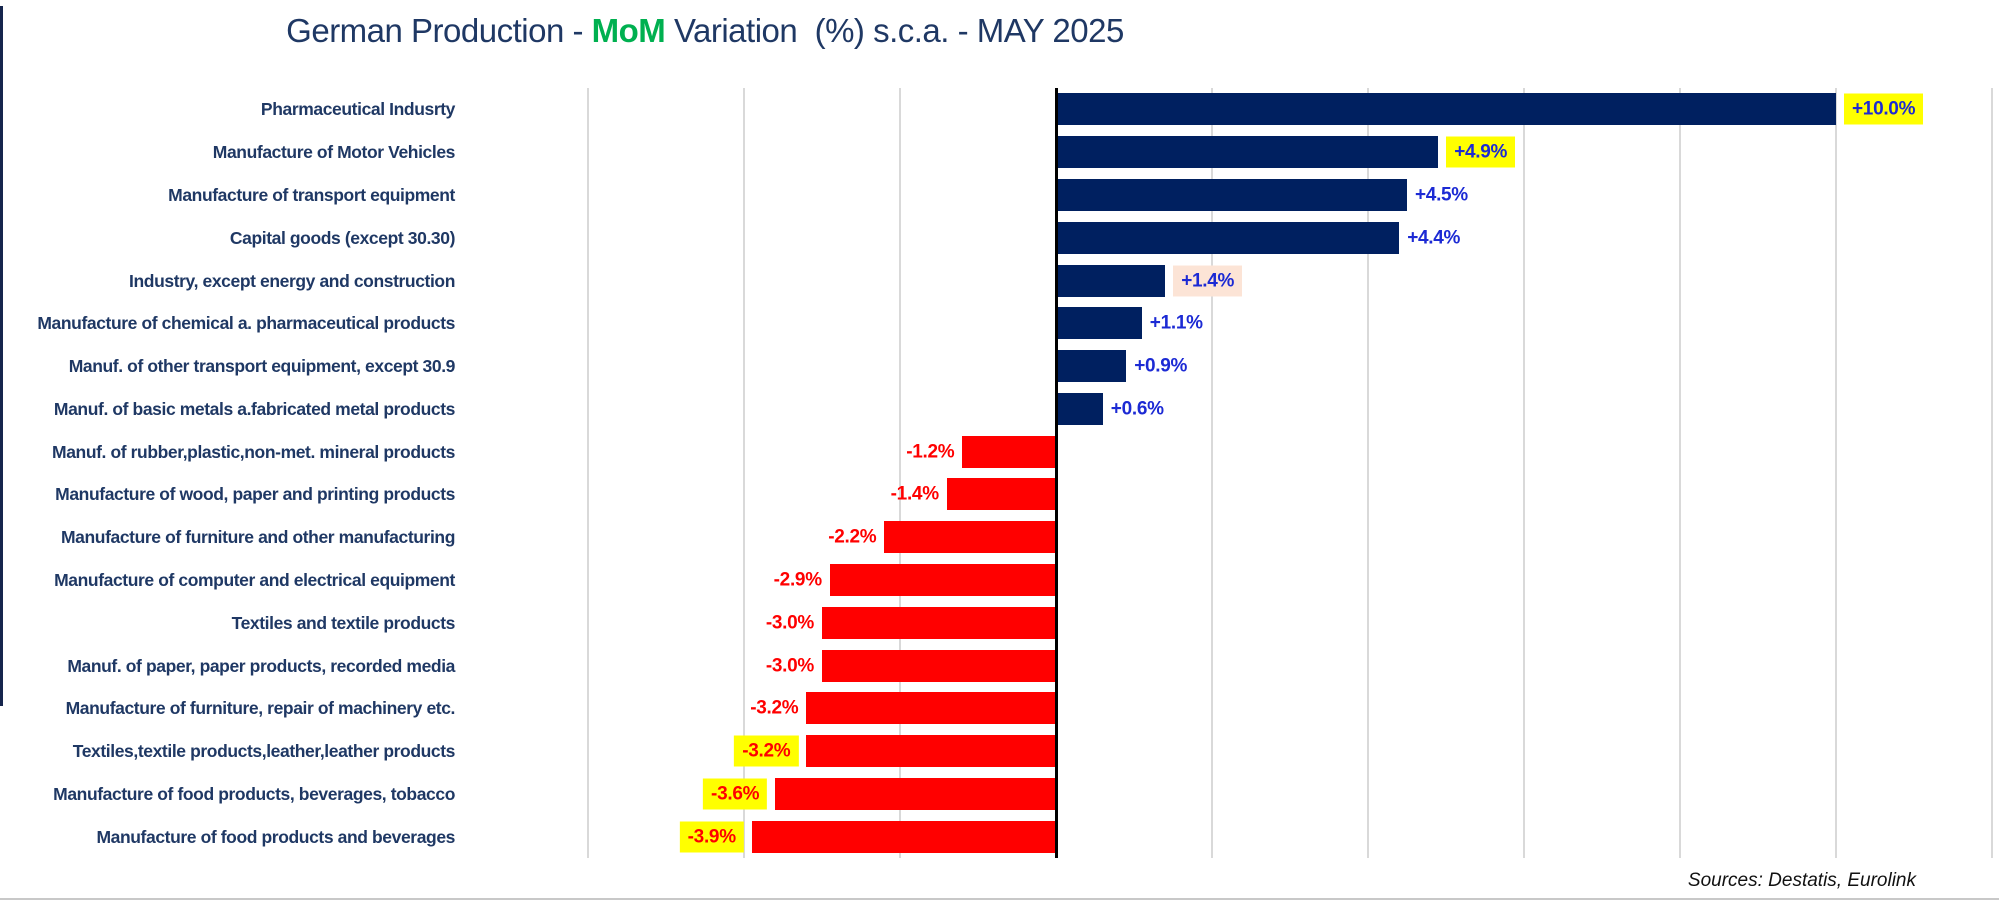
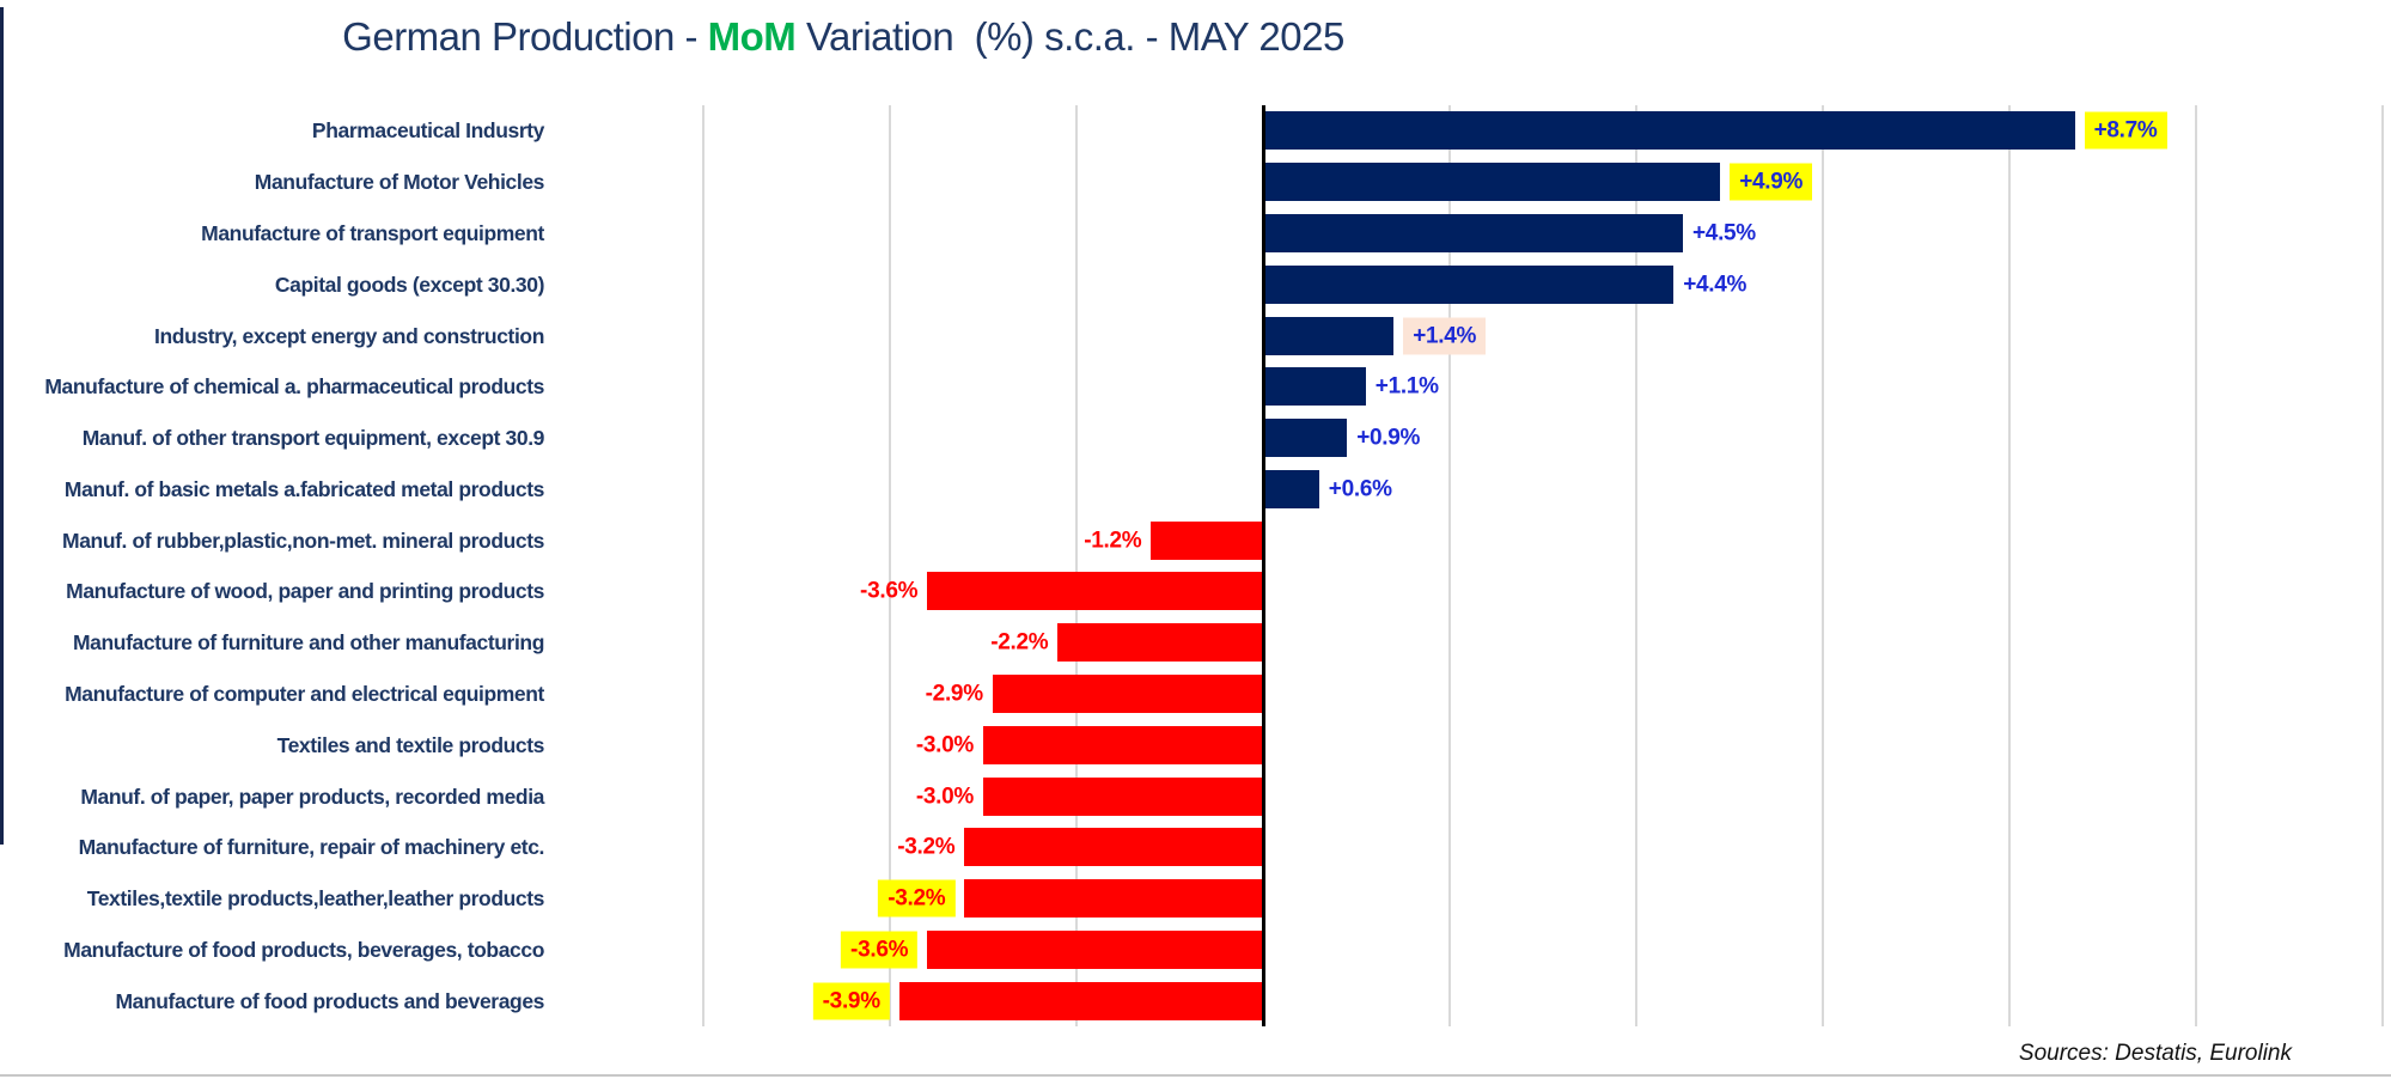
Pharmaceutical Indusrty: +10.0% -> +8.7%
Manufacture of wood, paper and printing products: -1.4% -> -3.6%
